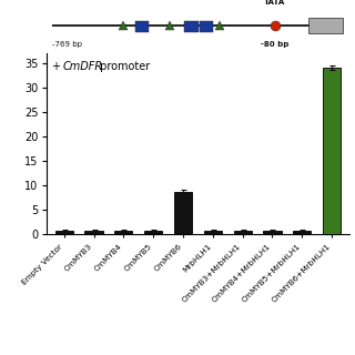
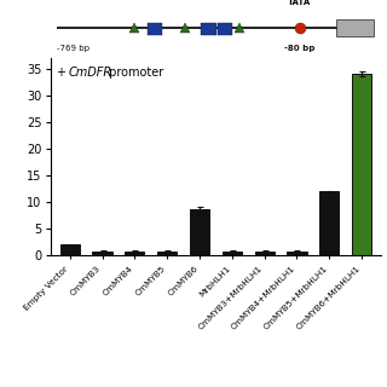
Empty Vector: 0.8 -> 2.0
CmMYB5+MrbHLH1: 0.8 -> 12.0
